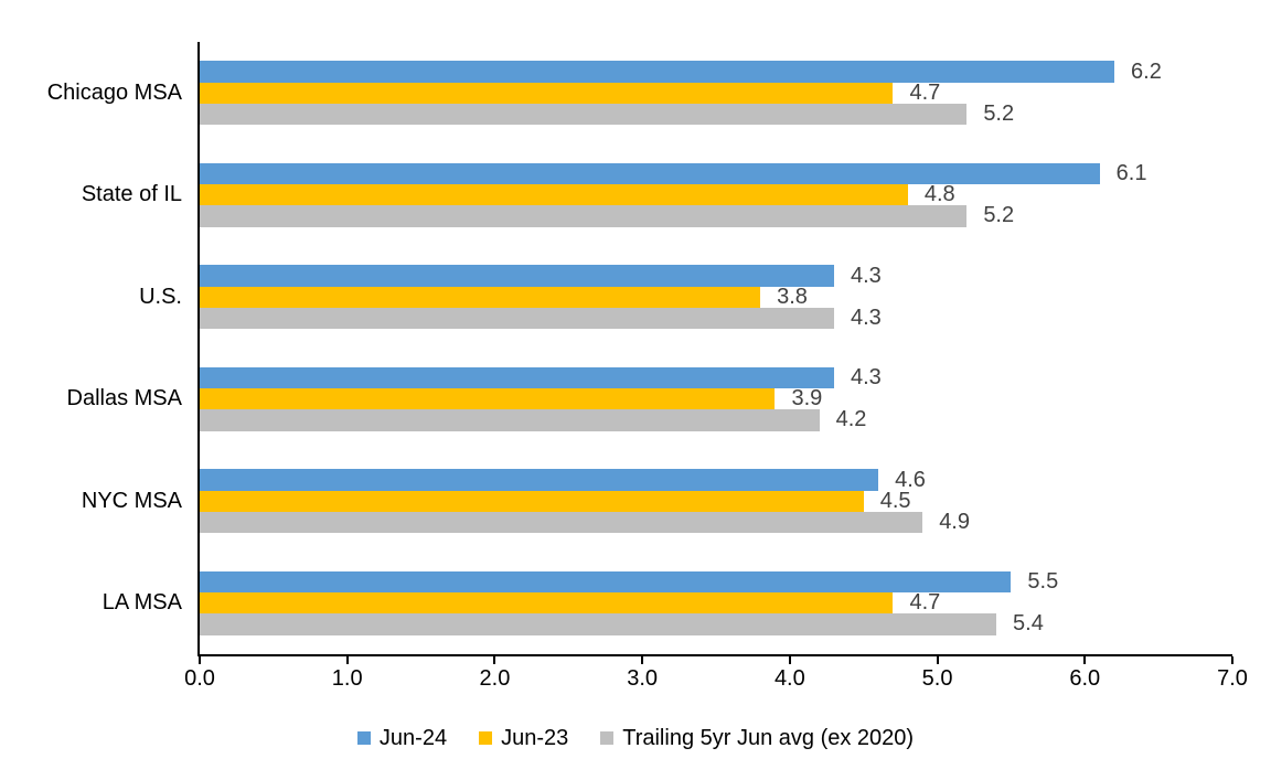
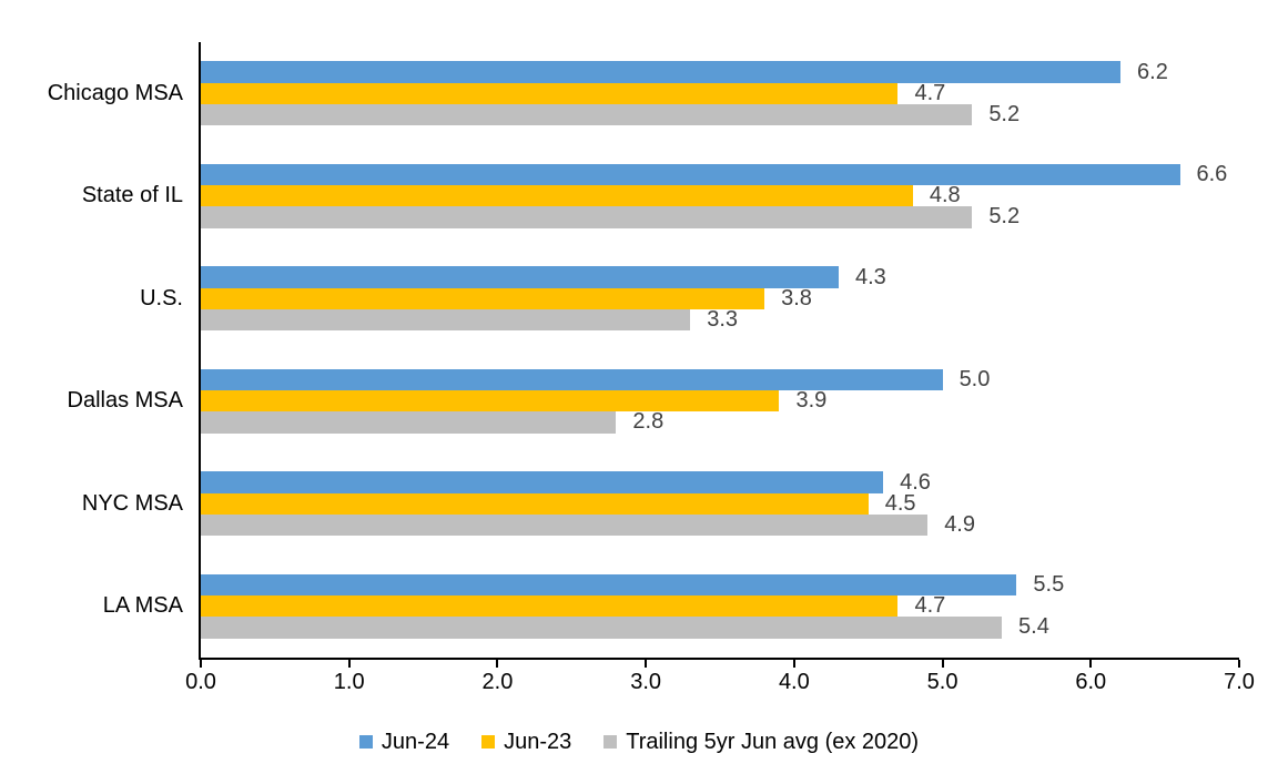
Jun-24/State of IL: 6.1 -> 6.6
Trailing 5yr Jun avg (ex 2020)/U.S.: 4.3 -> 3.3
Jun-24/Dallas MSA: 4.3 -> 5.0
Trailing 5yr Jun avg (ex 2020)/Dallas MSA: 4.2 -> 2.8
